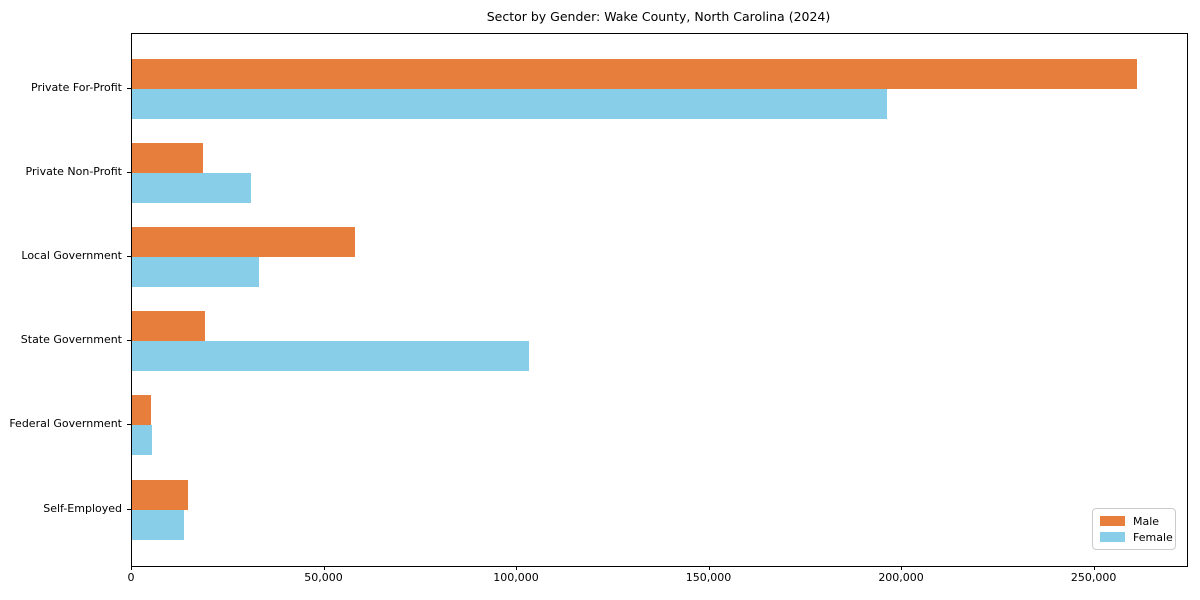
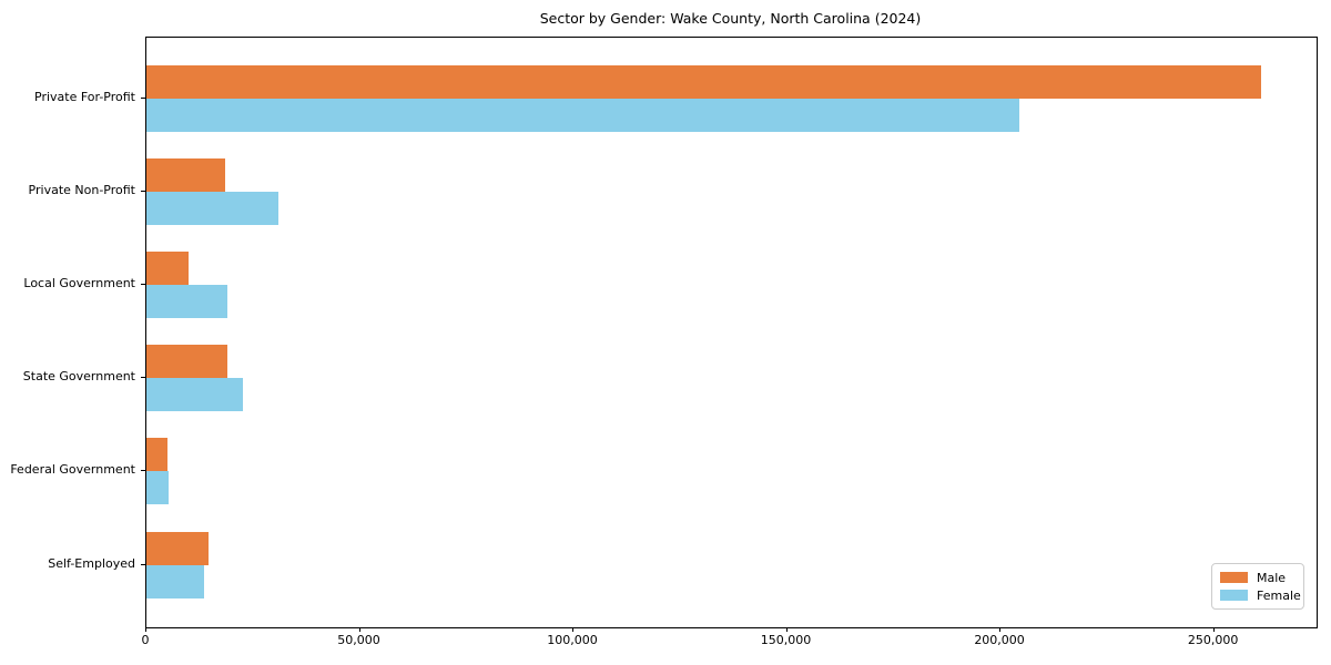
Female/Private For-Profit: 196000 -> 204000
Male/Local Government: 58000 -> 10000
Female/Local Government: 33000 -> 19000
Female/State Government: 103000 -> 22000
